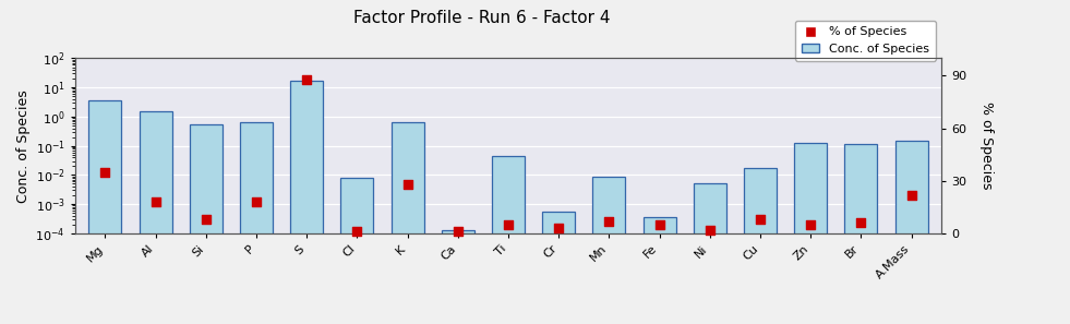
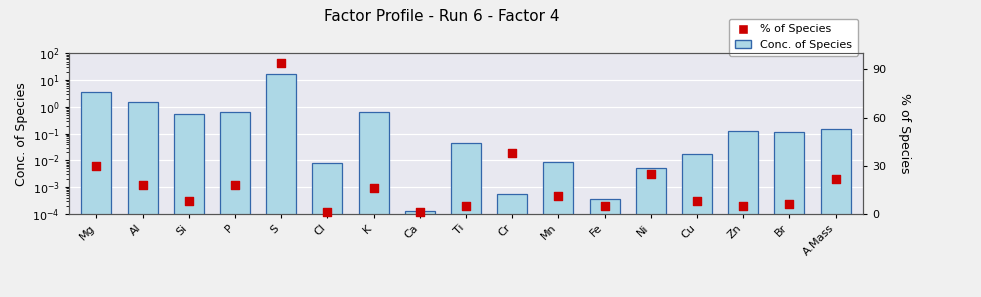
% of Species/Mg: 35 -> 30
% of Species/S: 88 -> 94
% of Species/K: 28 -> 16
% of Species/Cr: 3 -> 38
% of Species/Mn: 7 -> 11
% of Species/Ni: 2 -> 25
